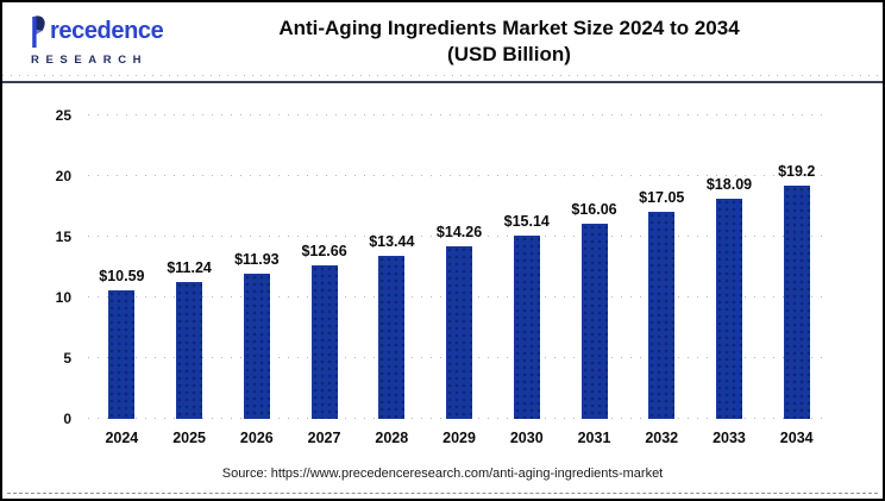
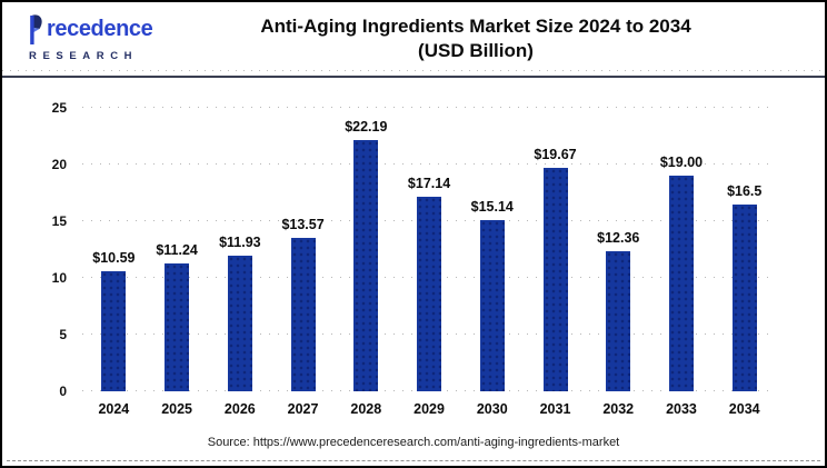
2027: $12.66 -> $13.57
2028: $13.44 -> $22.19
2029: $14.26 -> $17.14
2031: $16.06 -> $19.67
2032: $17.05 -> $12.36
2033: $18.09 -> $19.00
2034: $19.2 -> $16.5
